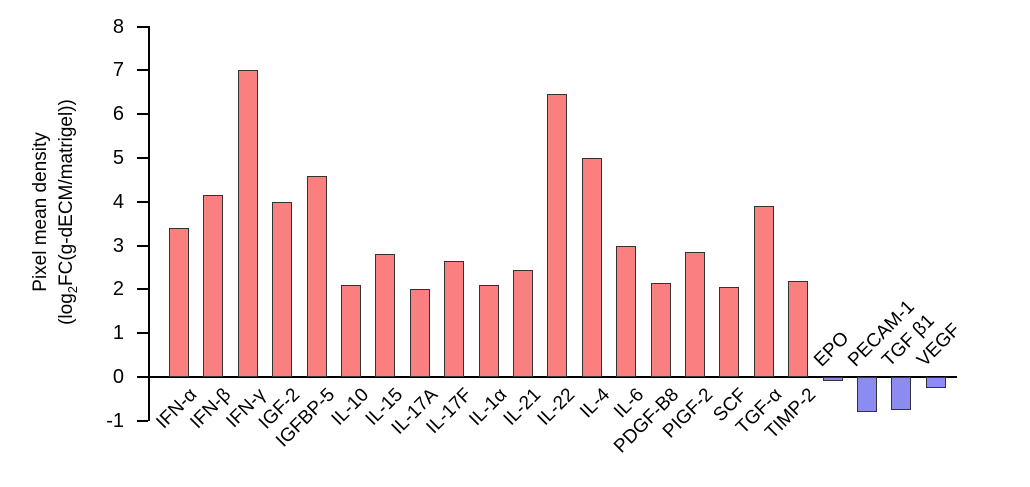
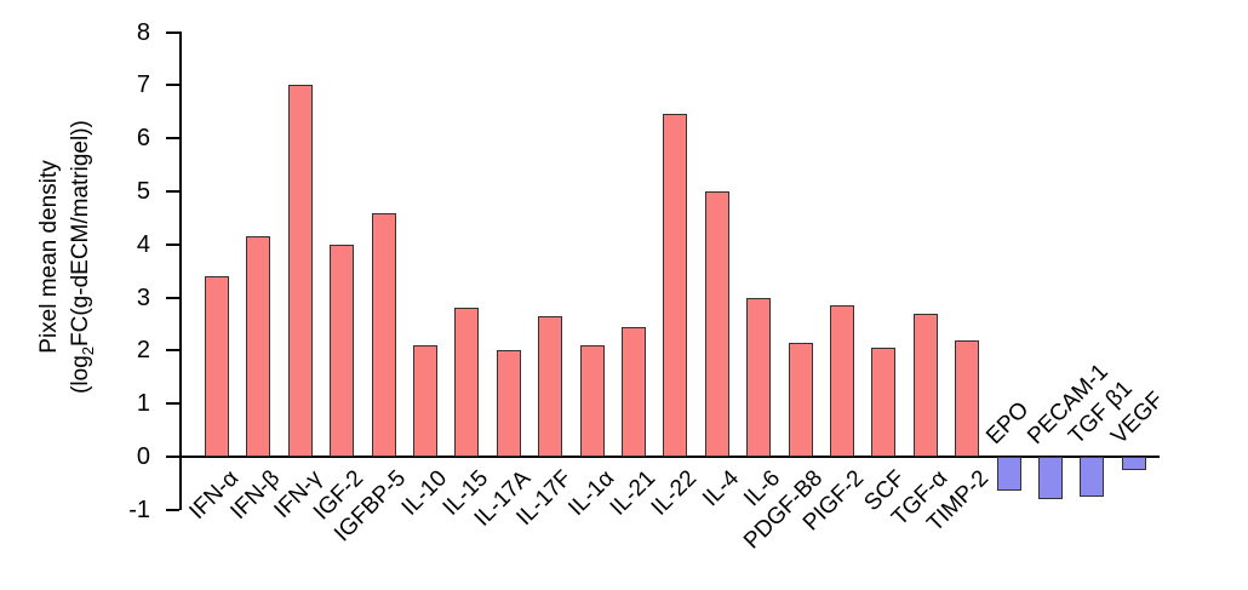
TGF-α: 3.9 -> 2.7
EPO: -0.1 -> -0.7
